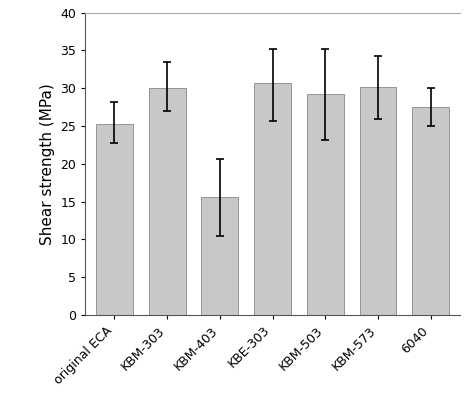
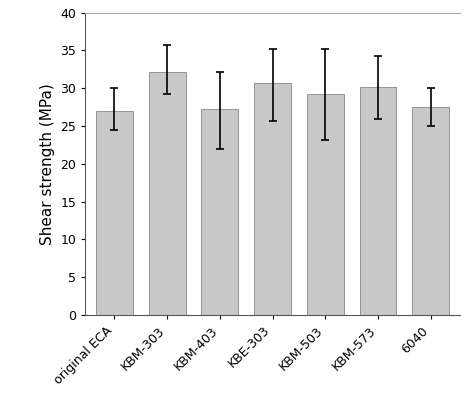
original ECA: 25.2 -> 27.0
KBM-303: 30.0 -> 32.2
KBM-403: 15.6 -> 27.2
